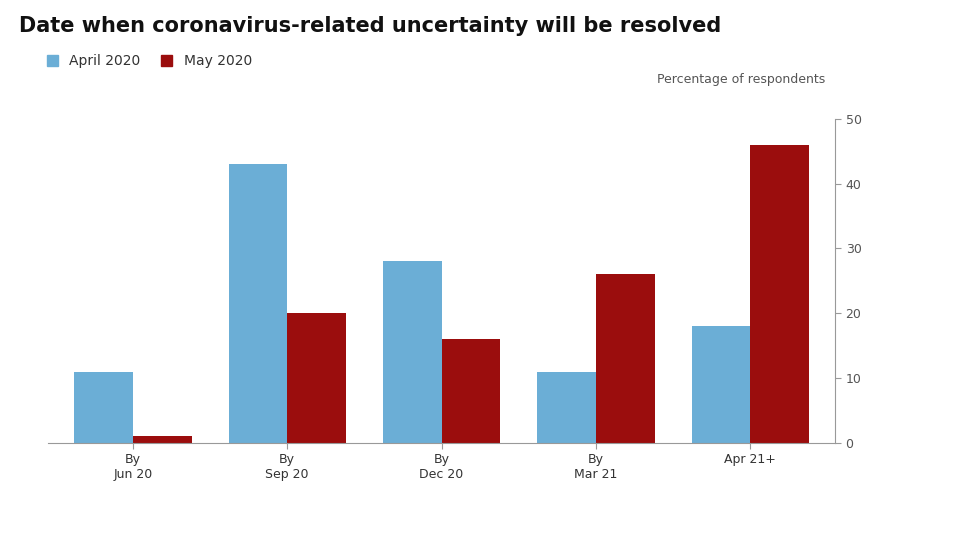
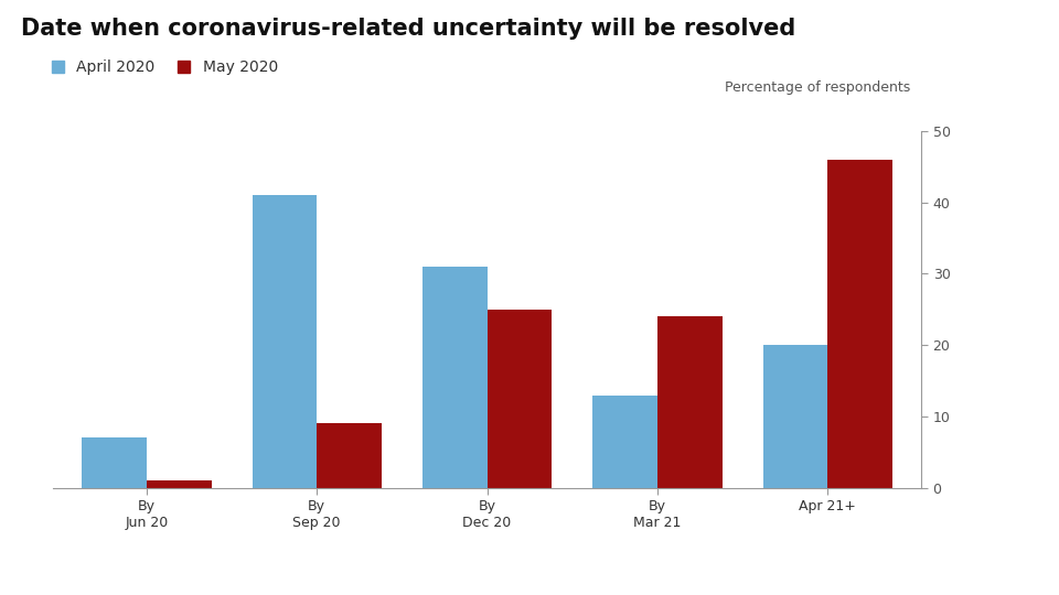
April 2020/By Jun 20: 11 -> 7
April 2020/By Sep 20: 43 -> 41
May 2020/By Sep 20: 20 -> 9
April 2020/By Dec 20: 28 -> 31
May 2020/By Dec 20: 16 -> 25
April 2020/By Mar 21: 11 -> 13
May 2020/By Mar 21: 26 -> 24
April 2020/Apr 21+: 18 -> 20
